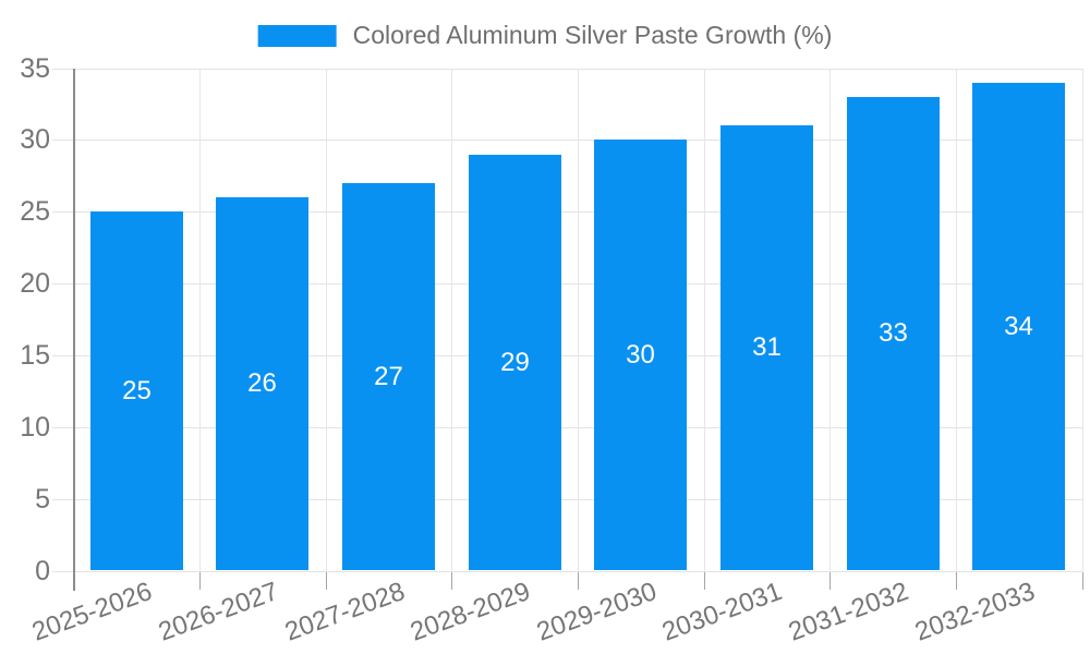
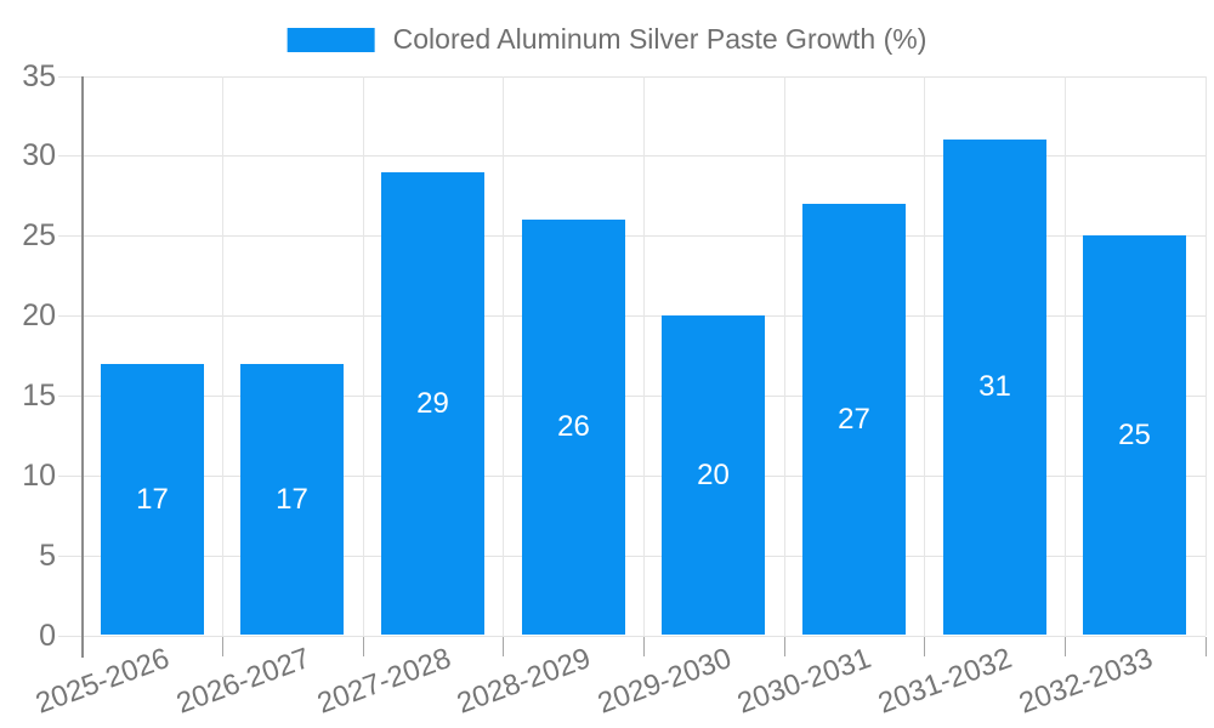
2025-2026: 25 -> 17
2026-2027: 26 -> 17
2027-2028: 27 -> 29
2028-2029: 29 -> 26
2029-2030: 30 -> 20
2030-2031: 31 -> 27
2031-2032: 33 -> 31
2032-2033: 34 -> 25
